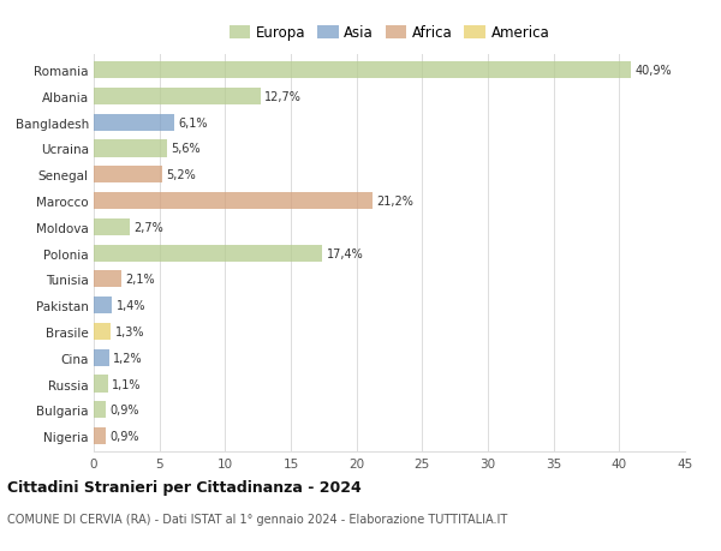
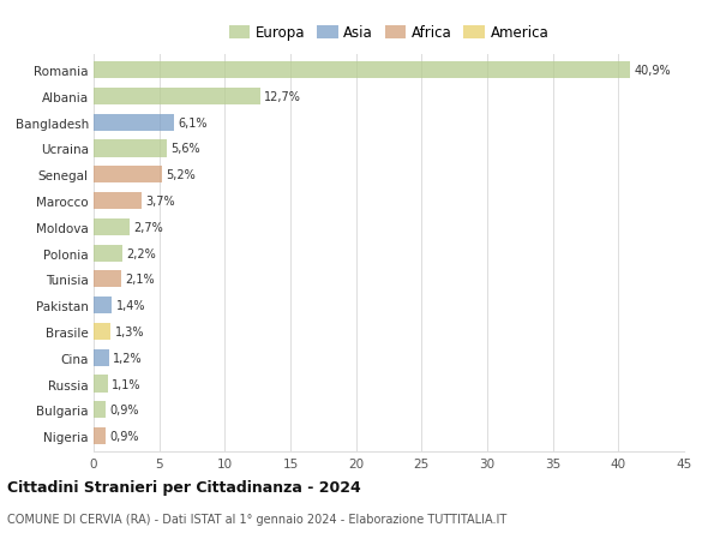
Marocco: 21,2% -> 3,7%
Polonia: 17,4% -> 2,2%
